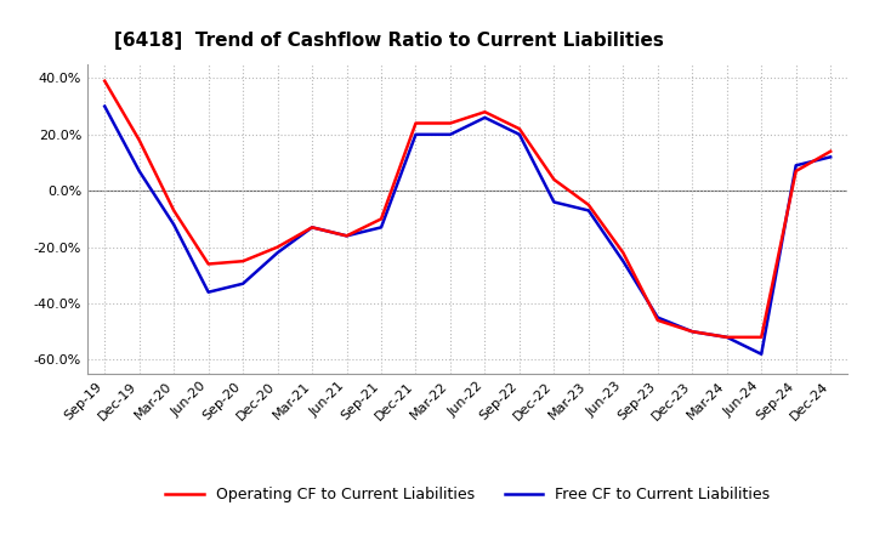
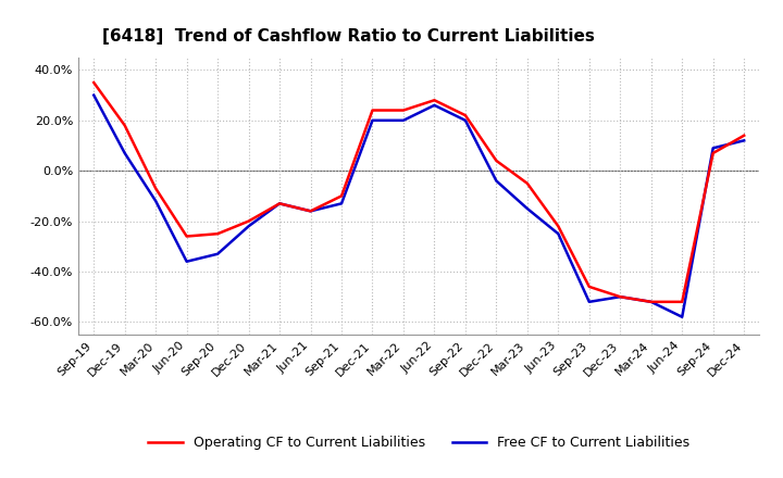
Operating CF to Current Liabilities/Sep-19: 39% -> 35%
Free CF to Current Liabilities/Mar-23: -7% -> -15%
Free CF to Current Liabilities/Sep-23: -45% -> -52%
